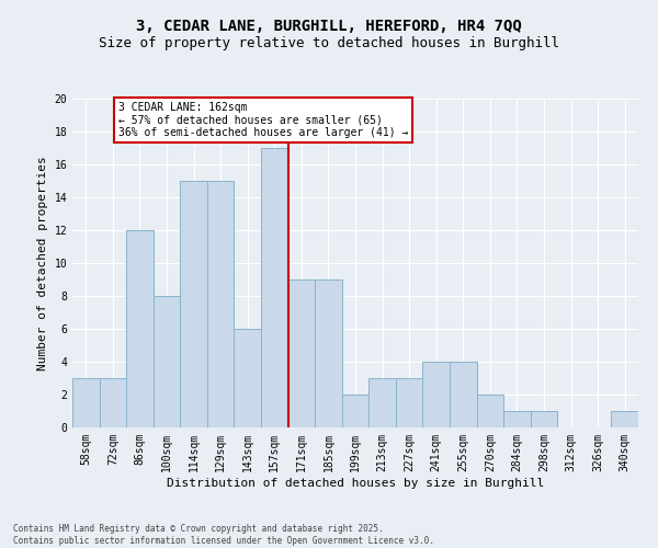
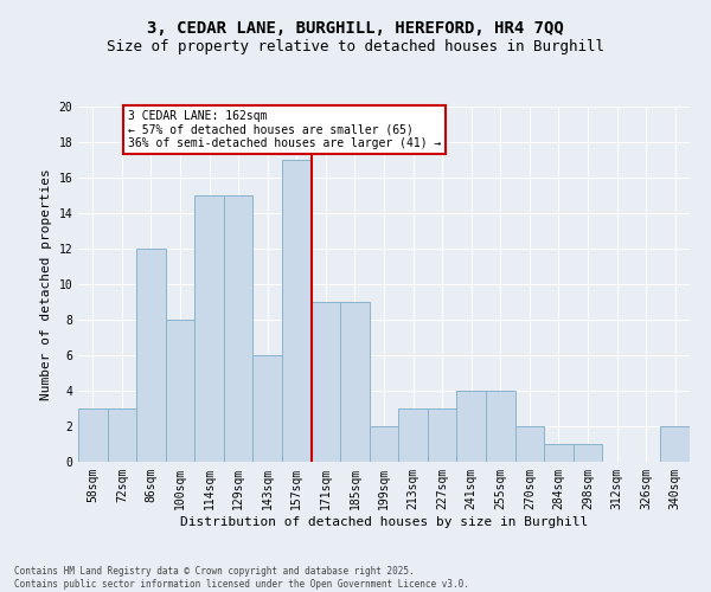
340sqm: 1 -> 2
